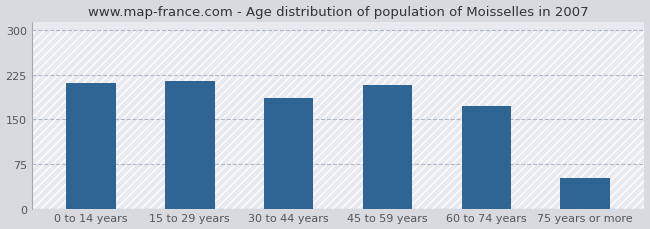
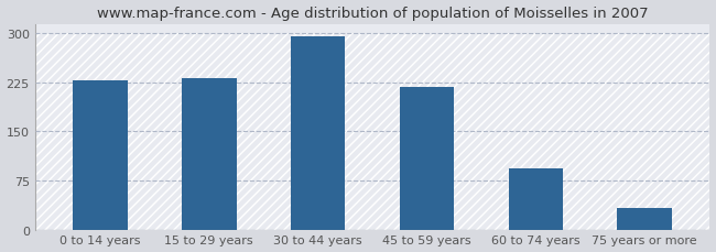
0 to 14 years: 212 -> 228
15 to 29 years: 214 -> 232
30 to 44 years: 186 -> 296
45 to 59 years: 208 -> 218
60 to 74 years: 172 -> 93
75 years or more: 52 -> 33
